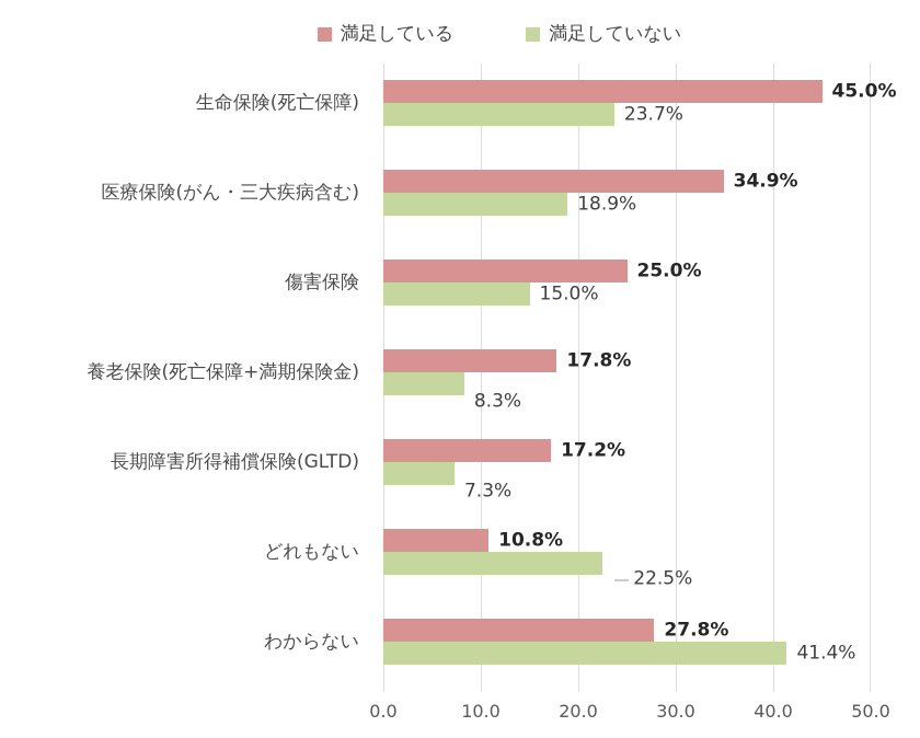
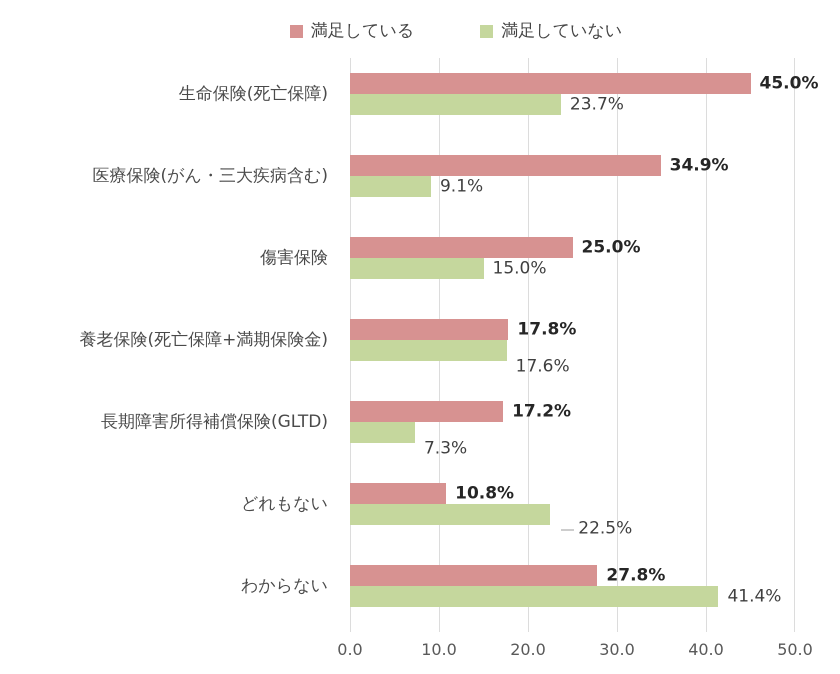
満足していない/医療保険(がん・三大疾病含む): 18.9% -> 9.1%
満足していない/養老保険(死亡保障+満期保険金): 8.3% -> 17.6%
